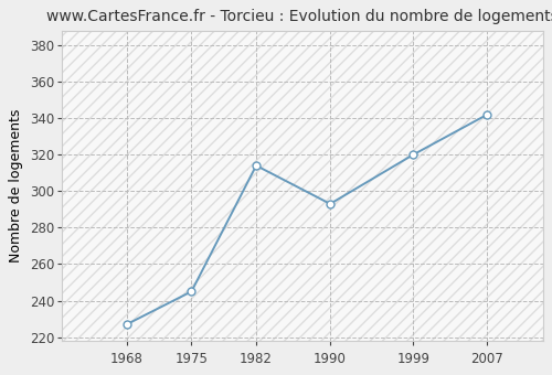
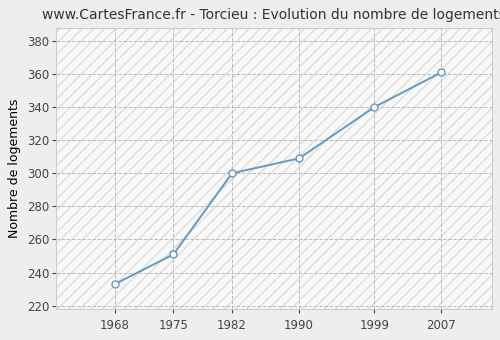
1968: 227 -> 233
1975: 245 -> 251
1982: 314 -> 300
1990: 293 -> 309
1999: 320 -> 340
2007: 342 -> 361
